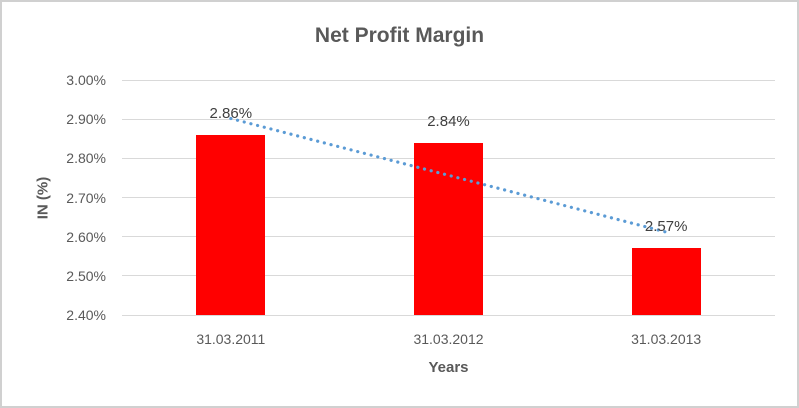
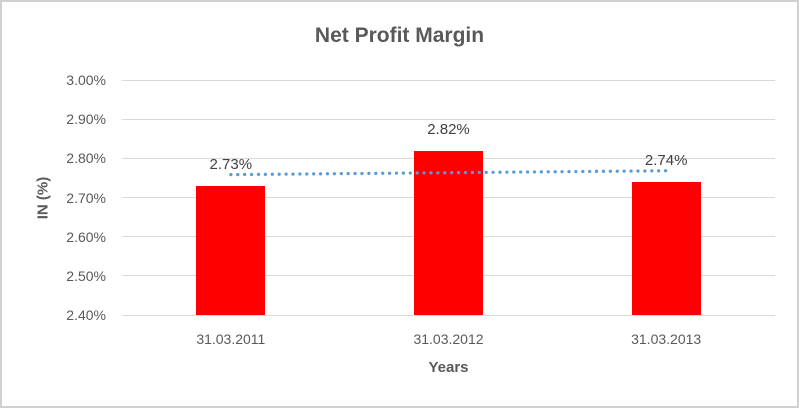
31.03.2011: 2.86% -> 2.73%
31.03.2012: 2.84% -> 2.82%
31.03.2013: 2.57% -> 2.74%
